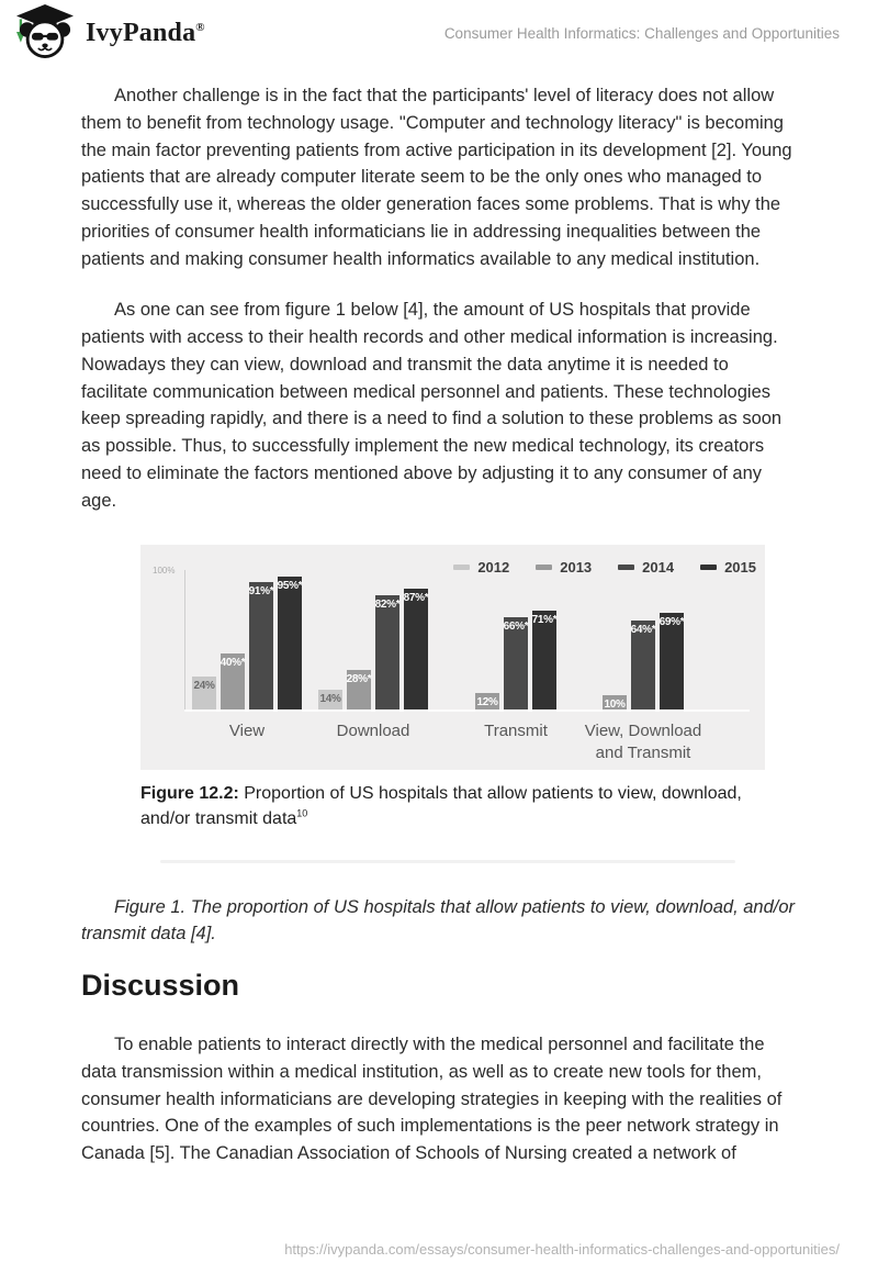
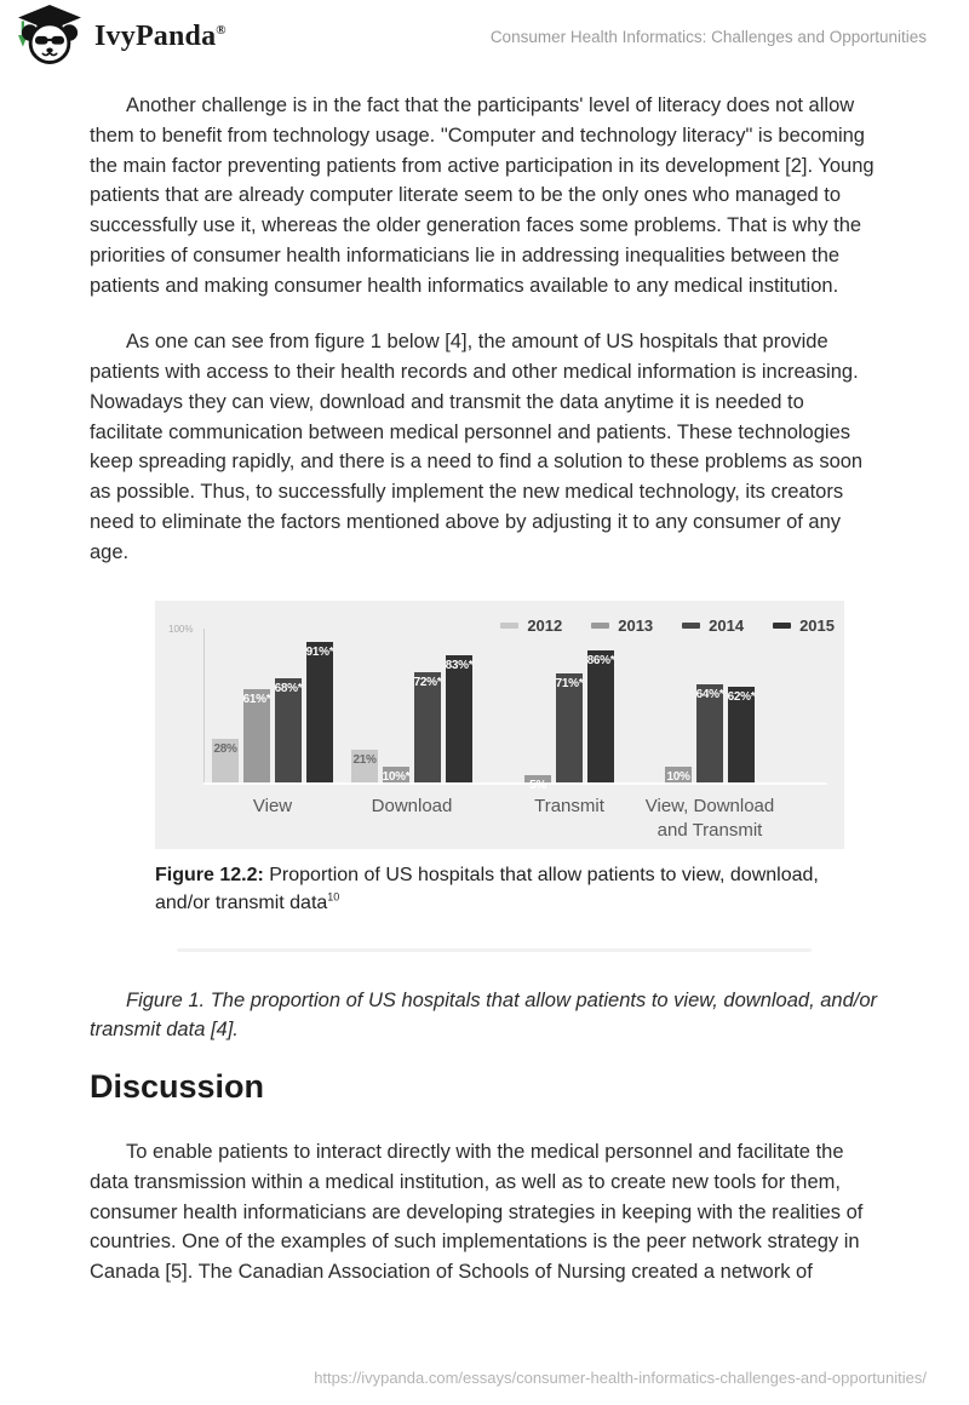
2012/View: 24% -> 28%
2013/View: 40 -> 61
2014/View: 91 -> 68
2015/View: 95 -> 91
2012/Download: 14% -> 21%
2013/Download: 28 -> 10
2014/Download: 82 -> 72
2015/Download: 87 -> 83
2013/Transmit: 12% -> 5%
2014/Transmit: 66 -> 71
2015/Transmit: 71 -> 86
2015/View, Download and Transmit: 69 -> 62
